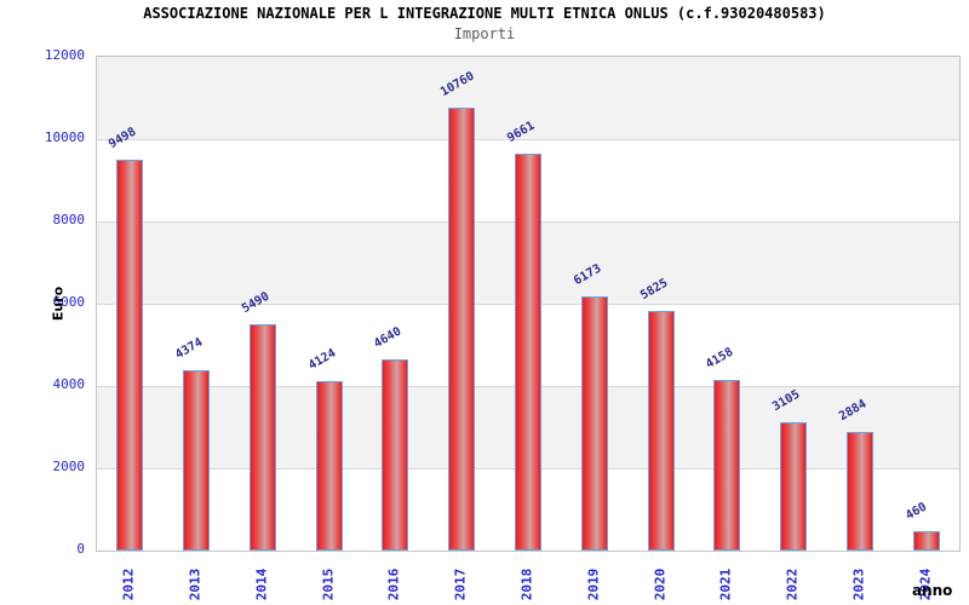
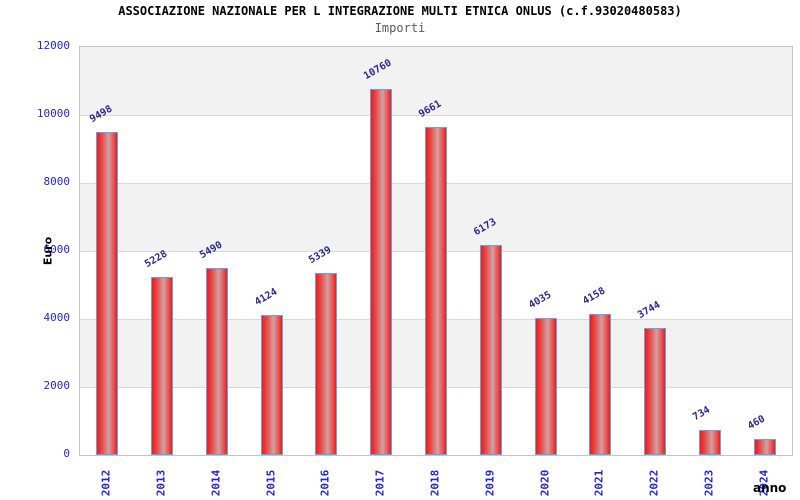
2013: 4374 -> 5228
2016: 4640 -> 5339
2020: 5825 -> 4035
2022: 3105 -> 3744
2023: 2884 -> 734
